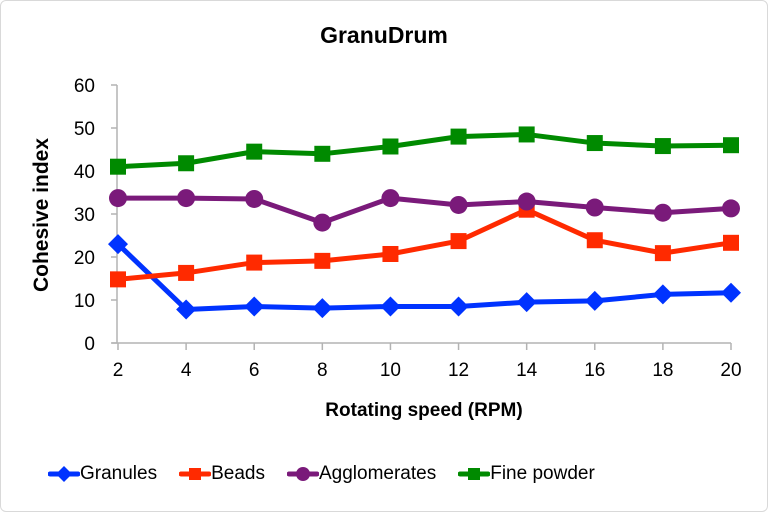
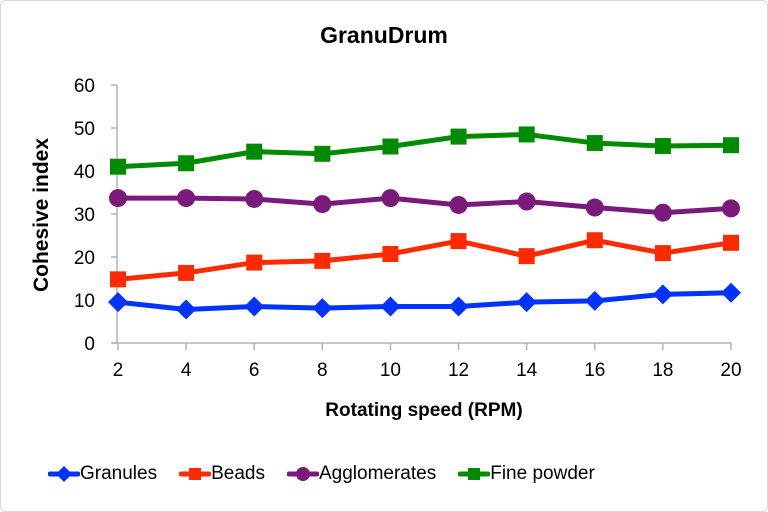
Granules/2: 23 -> 10
Agglomerates/8: 28 -> 32
Beads/14: 31 -> 20
